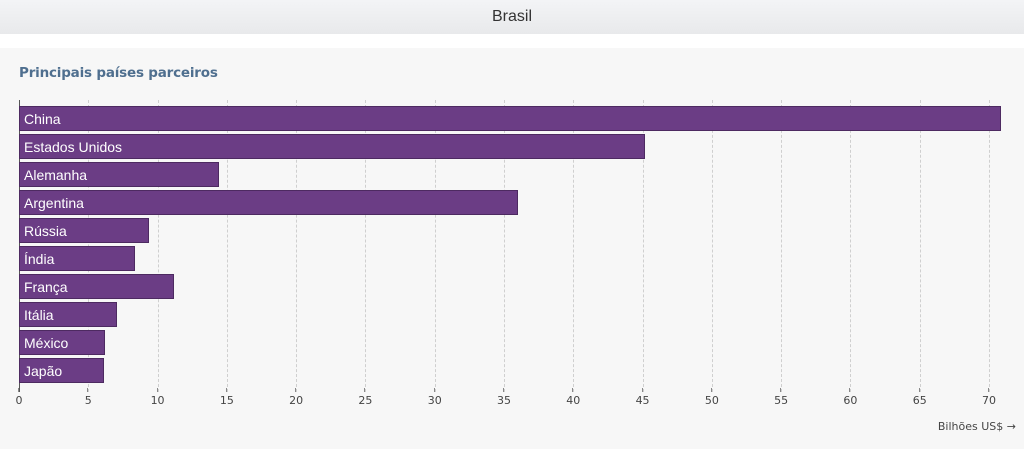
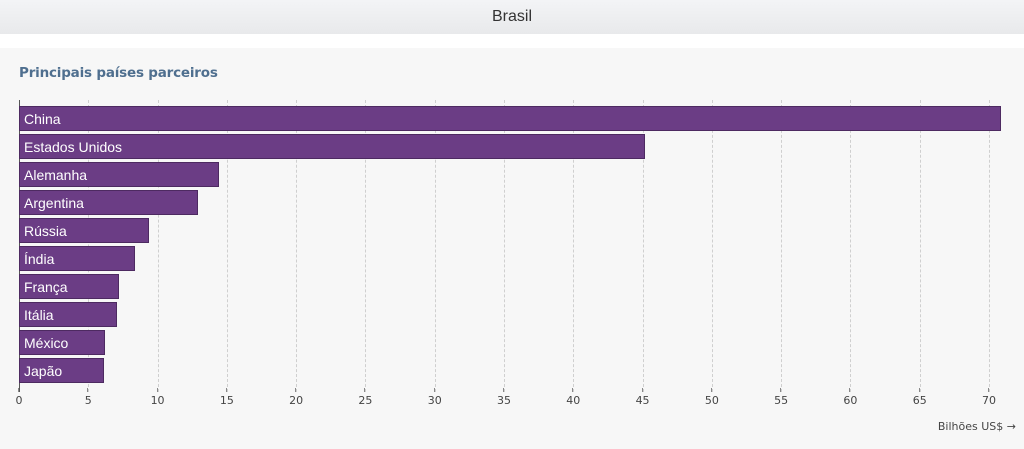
Argentina: 36.0 -> 12.9
França: 11.2 -> 7.2
